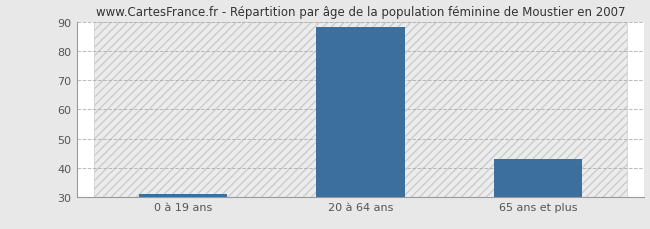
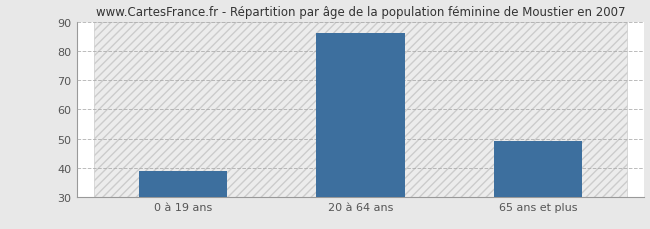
0 à 19 ans: 31 -> 39
20 à 64 ans: 88 -> 86
65 ans et plus: 43 -> 49
